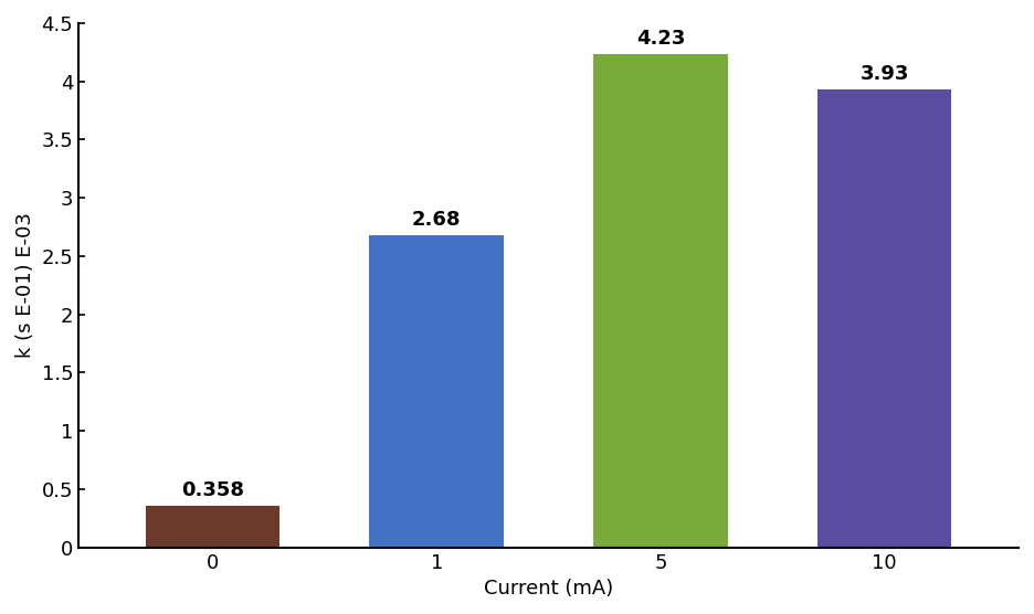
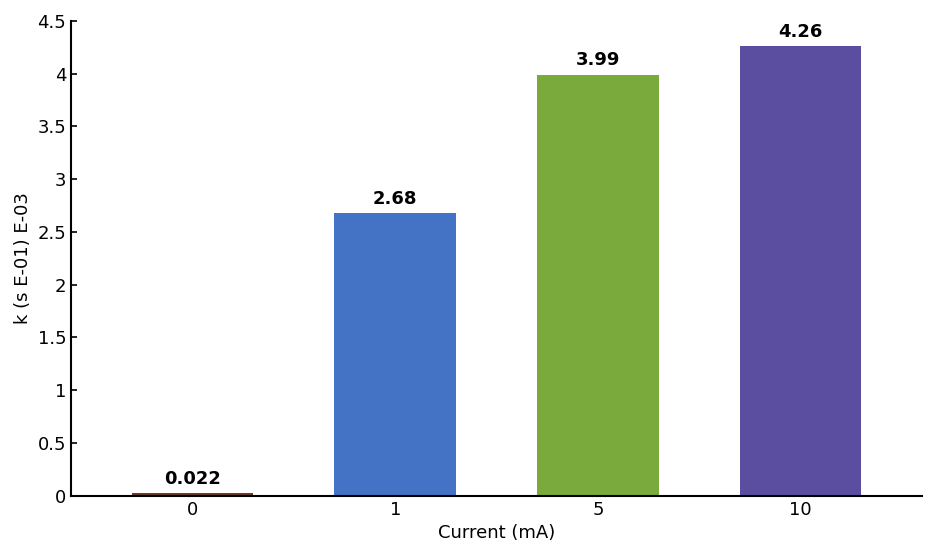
0: 0.358 -> 0.022
5: 4.23 -> 3.99
10: 3.93 -> 4.26
